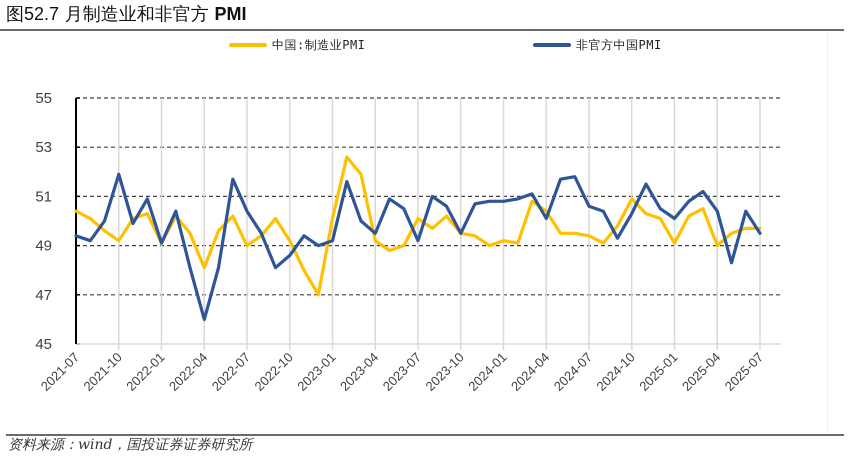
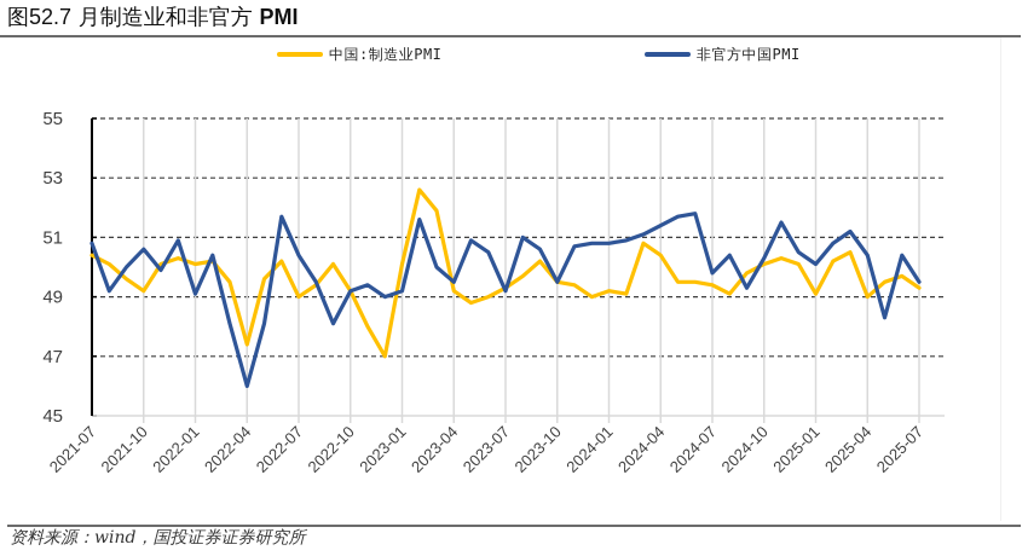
非官方中国PMI/2021-07: 49.4 -> 50.8
非官方中国PMI/2021-10: 51.9 -> 50.6
中国:制造业PMI/2022-01: 49.1 -> 50.1
中国:制造业PMI/2022-04: 48.1 -> 47.4
非官方中国PMI/2022-10: 48.6 -> 49.2
中国:制造业PMI/2023-07: 50.1 -> 49.3
非官方中国PMI/2024-04: 50.1 -> 51.4
非官方中国PMI/2024-07: 50.6 -> 49.8
中国:制造业PMI/2024-10: 50.9 -> 50.1
中国:制造业PMI/2025-07: 49.7 -> 49.3
